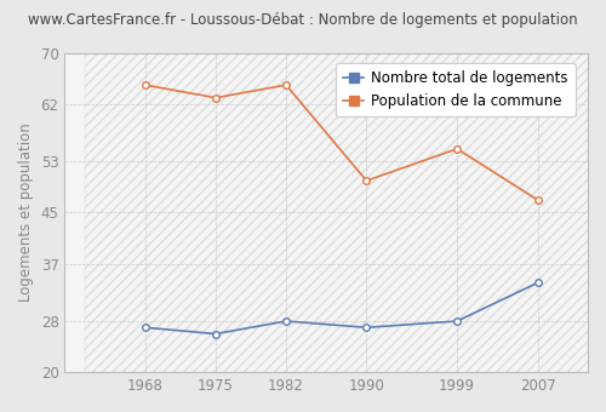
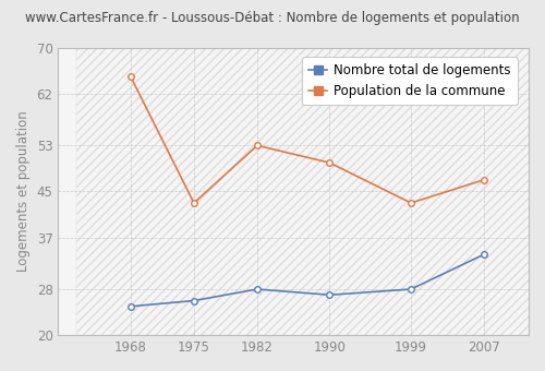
Nombre total de logements/1968: 27 -> 25
Population de la commune/1975: 63 -> 43
Population de la commune/1982: 65 -> 53
Population de la commune/1999: 55 -> 43
